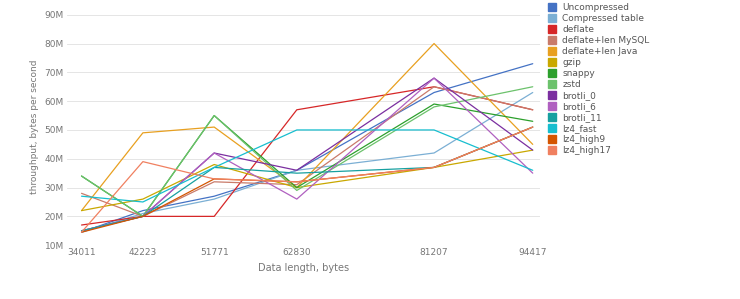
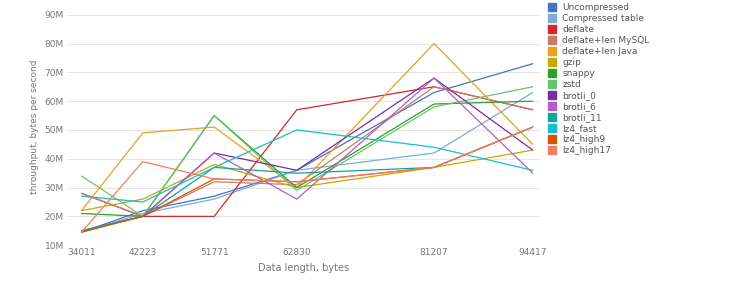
deflate/34011: 17M -> 28M
snappy/34011: 34M -> 21M
lz4_fast/81207: 50M -> 44M
snappy/94417: 53M -> 60M
